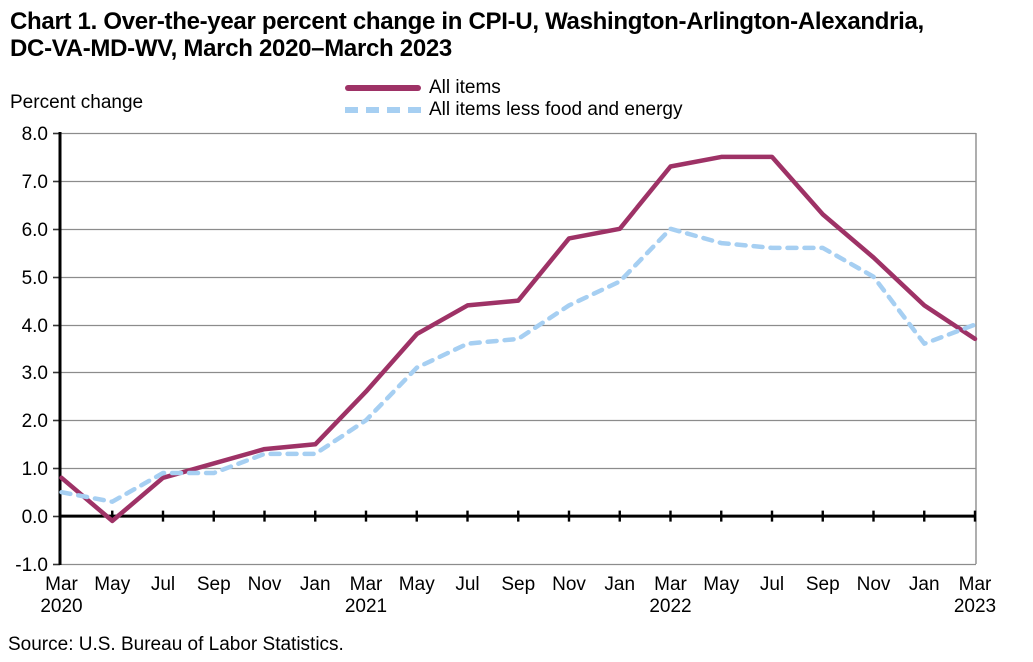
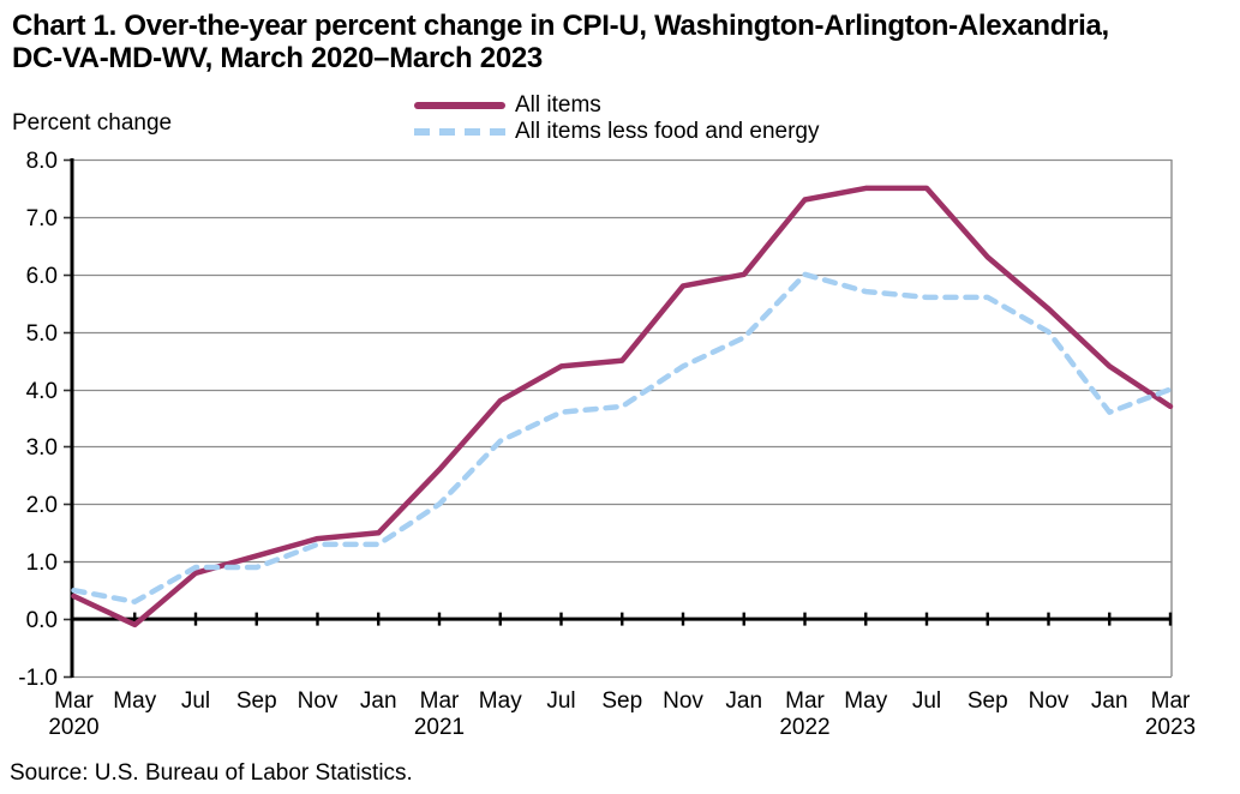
All items/Mar 2020: 0.8 -> 0.4
